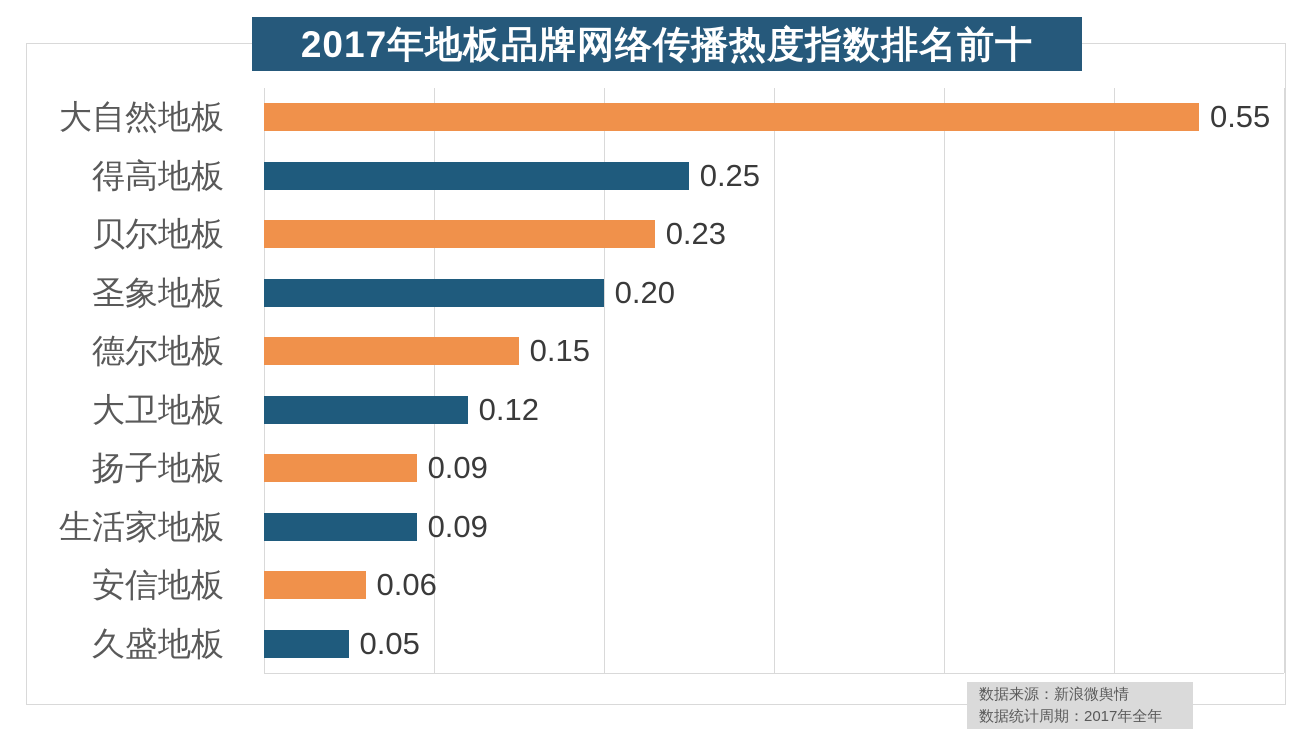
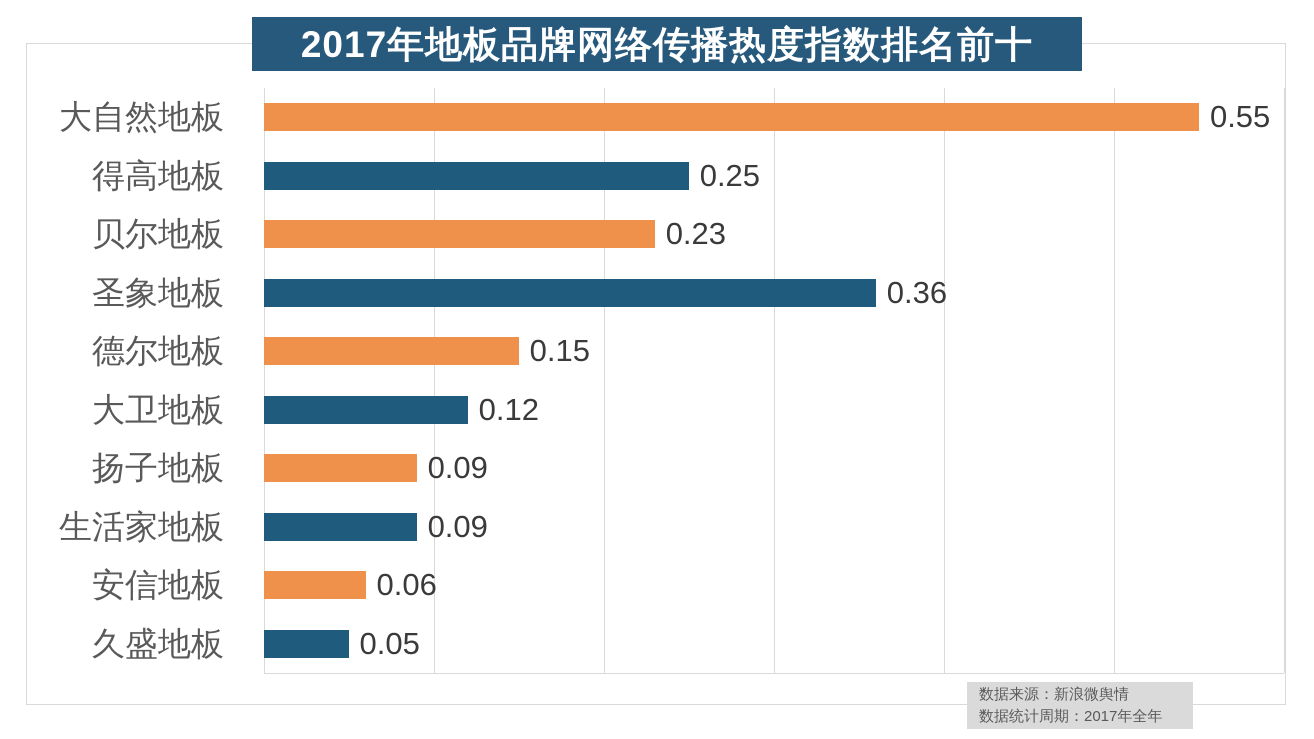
圣象地板: 0.20 -> 0.36
